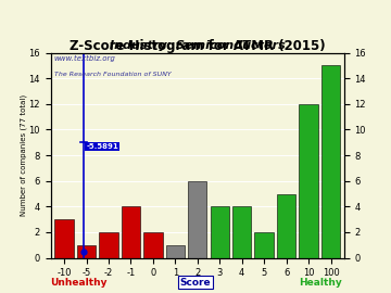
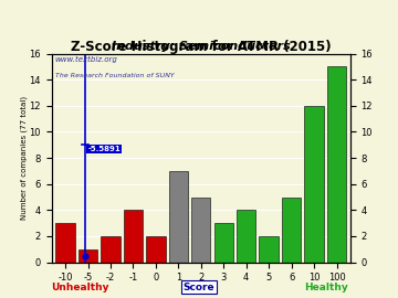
1: 1 -> 7
2: 6 -> 5
3: 4 -> 3
